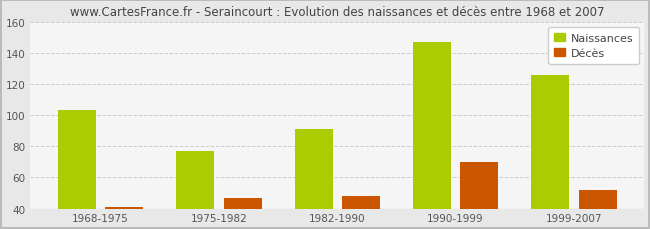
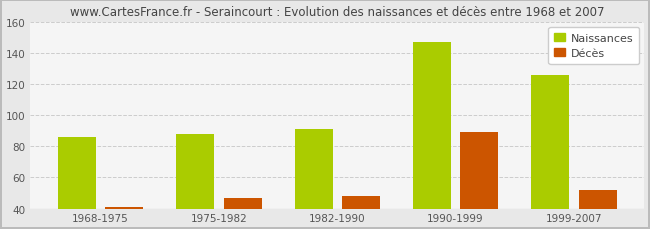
Naissances/1968-1975: 103 -> 86
Naissances/1975-1982: 77 -> 88
Décès/1990-1999: 70 -> 89
